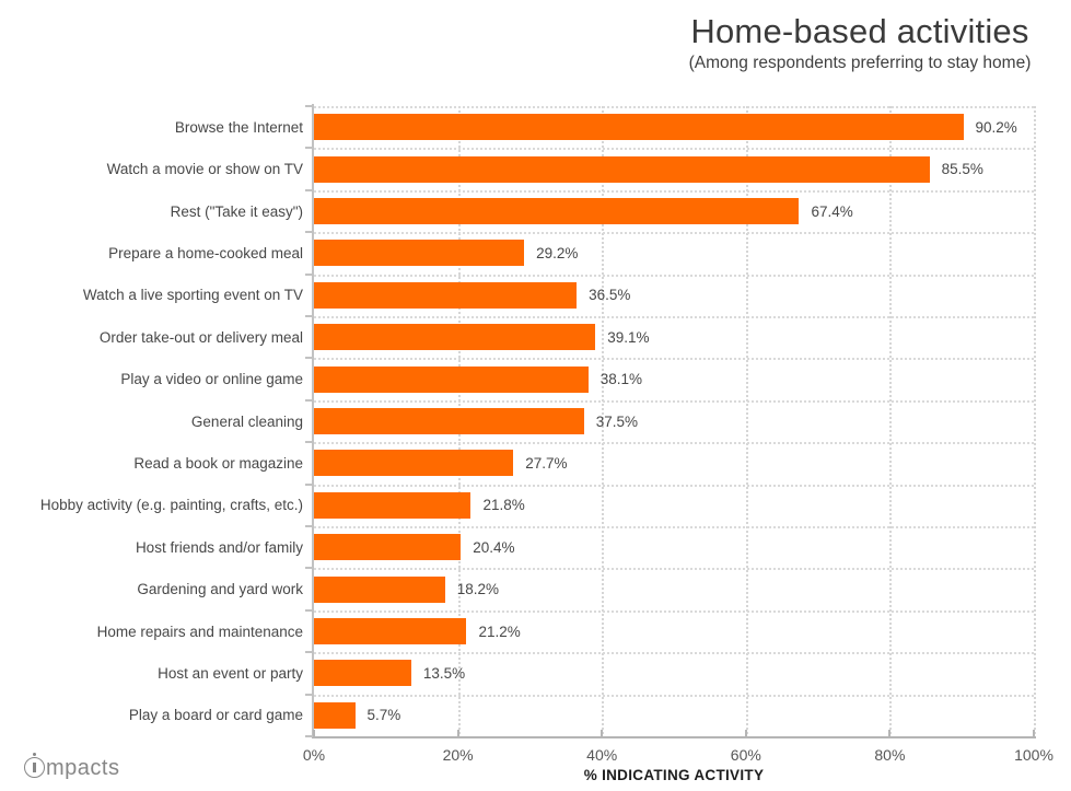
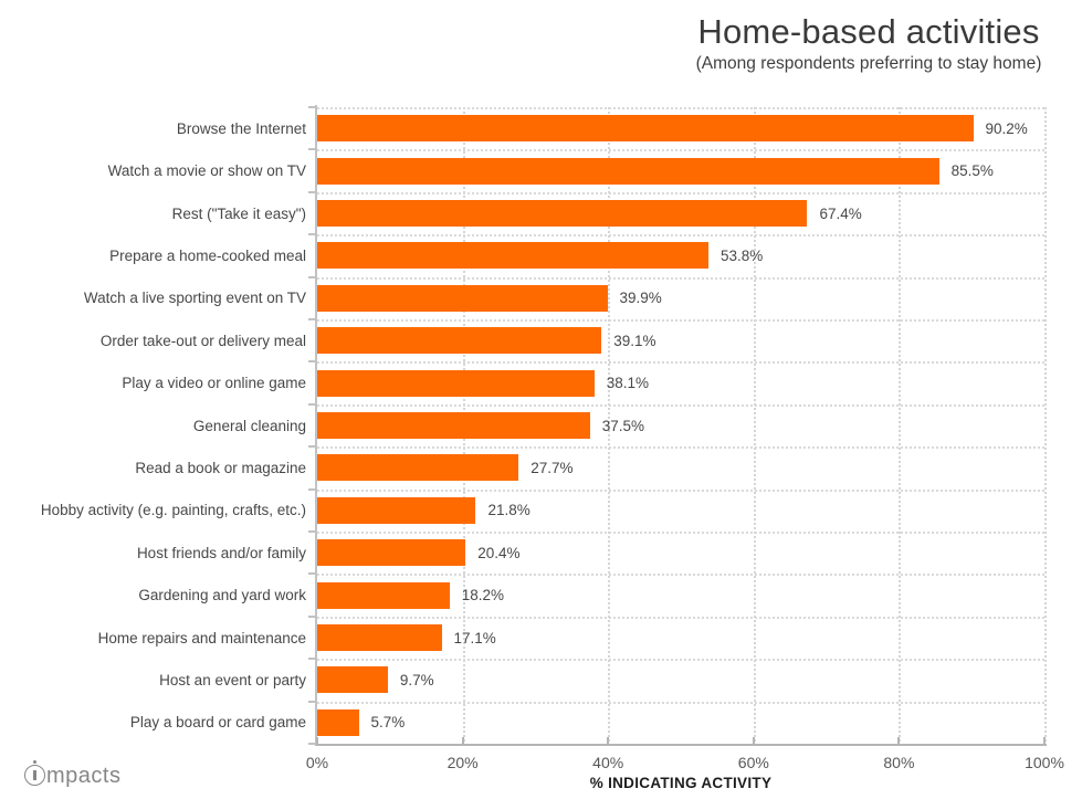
Prepare a home-cooked meal: 29.2% -> 53.8%
Watch a live sporting event on TV: 36.5% -> 39.9%
Home repairs and maintenance: 21.2% -> 17.1%
Host an event or party: 13.5% -> 9.7%
